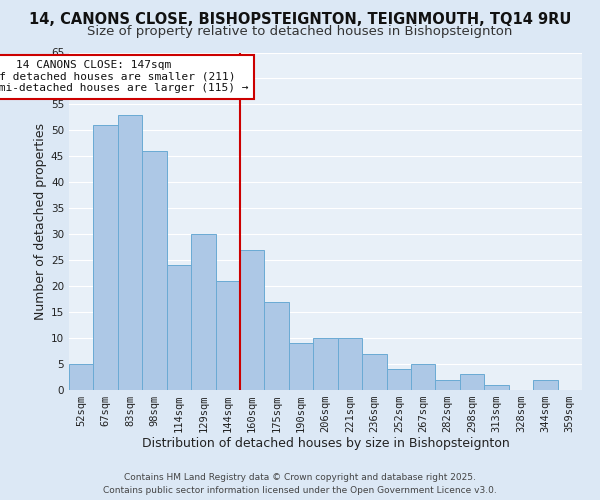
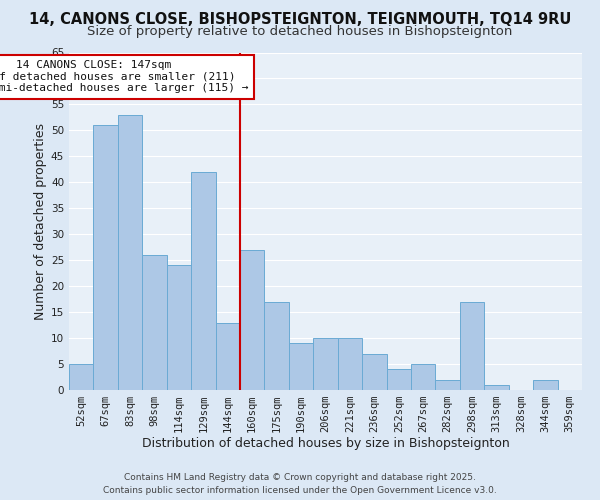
98sqm: 46 -> 26
129sqm: 30 -> 42
144sqm: 21 -> 13
298sqm: 3 -> 17
